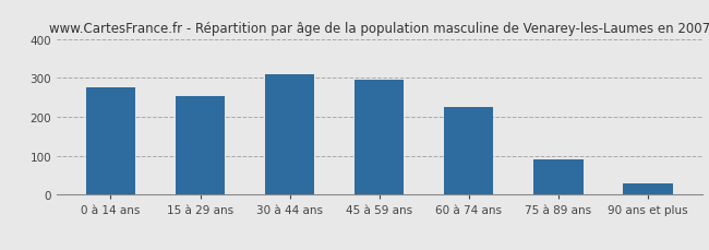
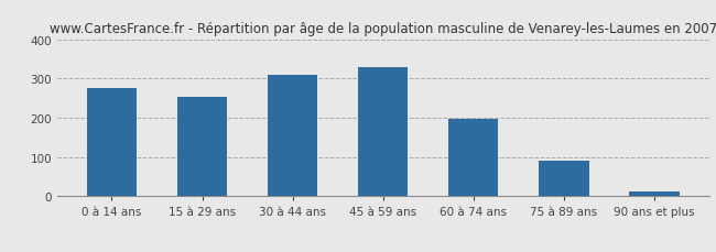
45 à 59 ans: 295 -> 328
60 à 74 ans: 225 -> 197
90 ans et plus: 30 -> 13
